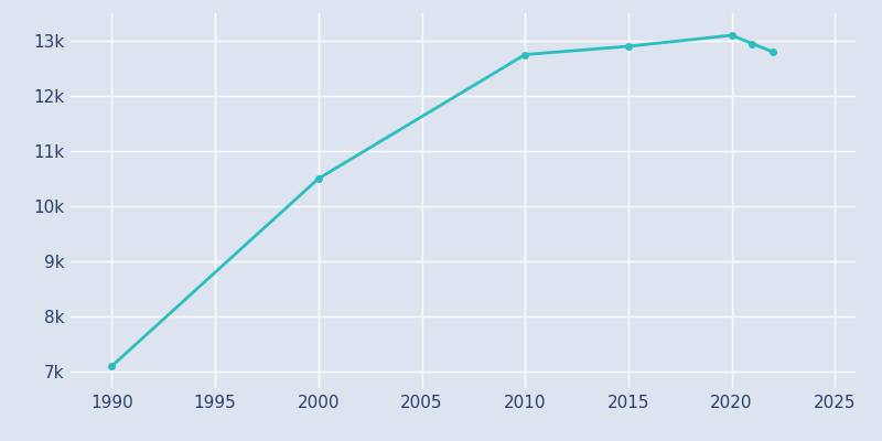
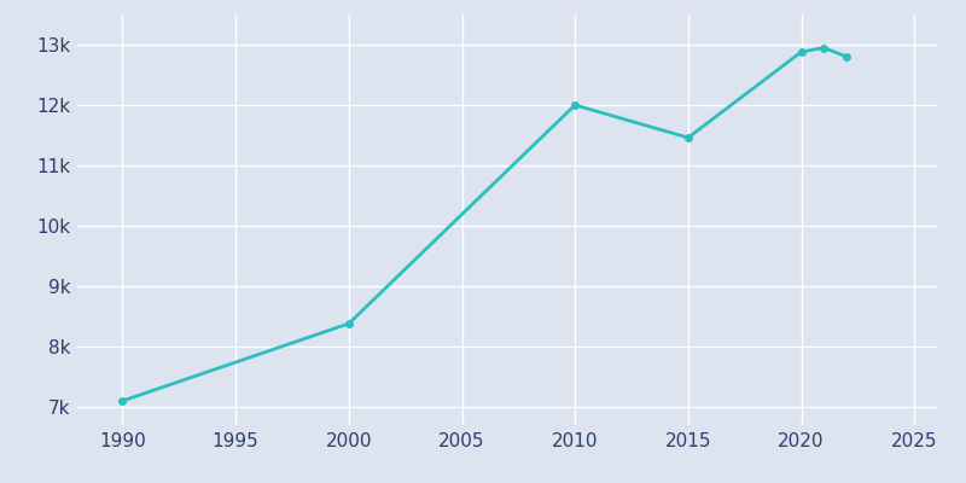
2000: 10.50k -> 8.38k
2010: 12.75k -> 12.00k
2015: 12.90k -> 11.46k
2020: 13.10k -> 12.88k
